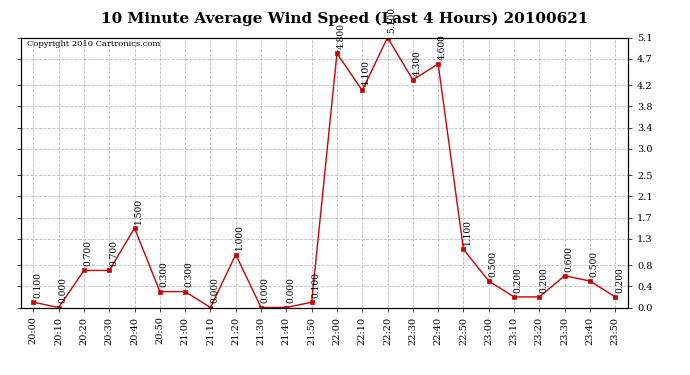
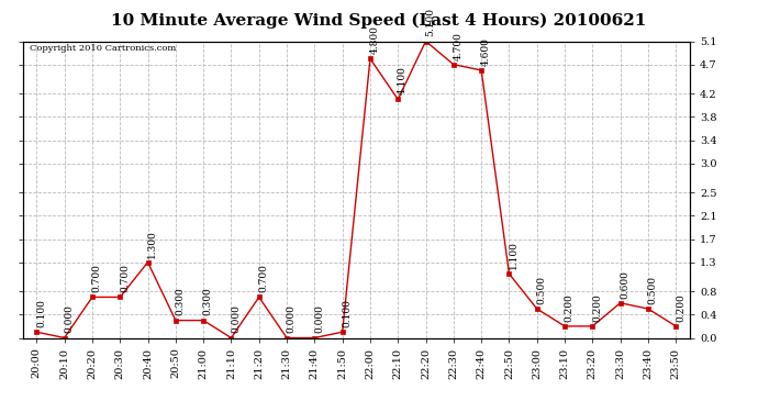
20:40: 1.500 -> 1.300
21:20: 1.000 -> 0.700
22:30: 4.300 -> 4.700
